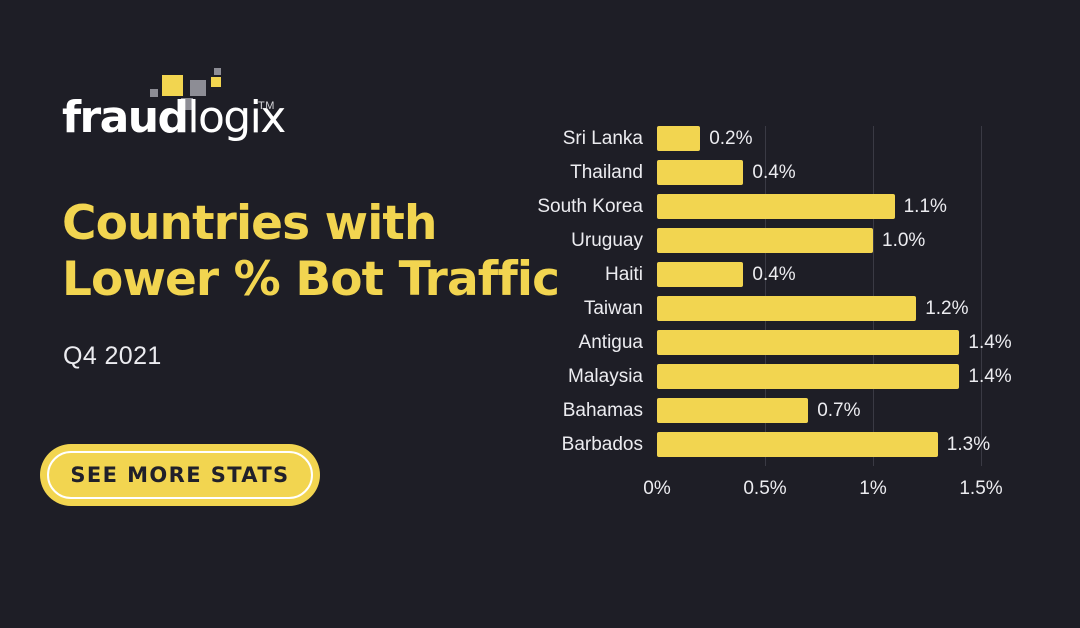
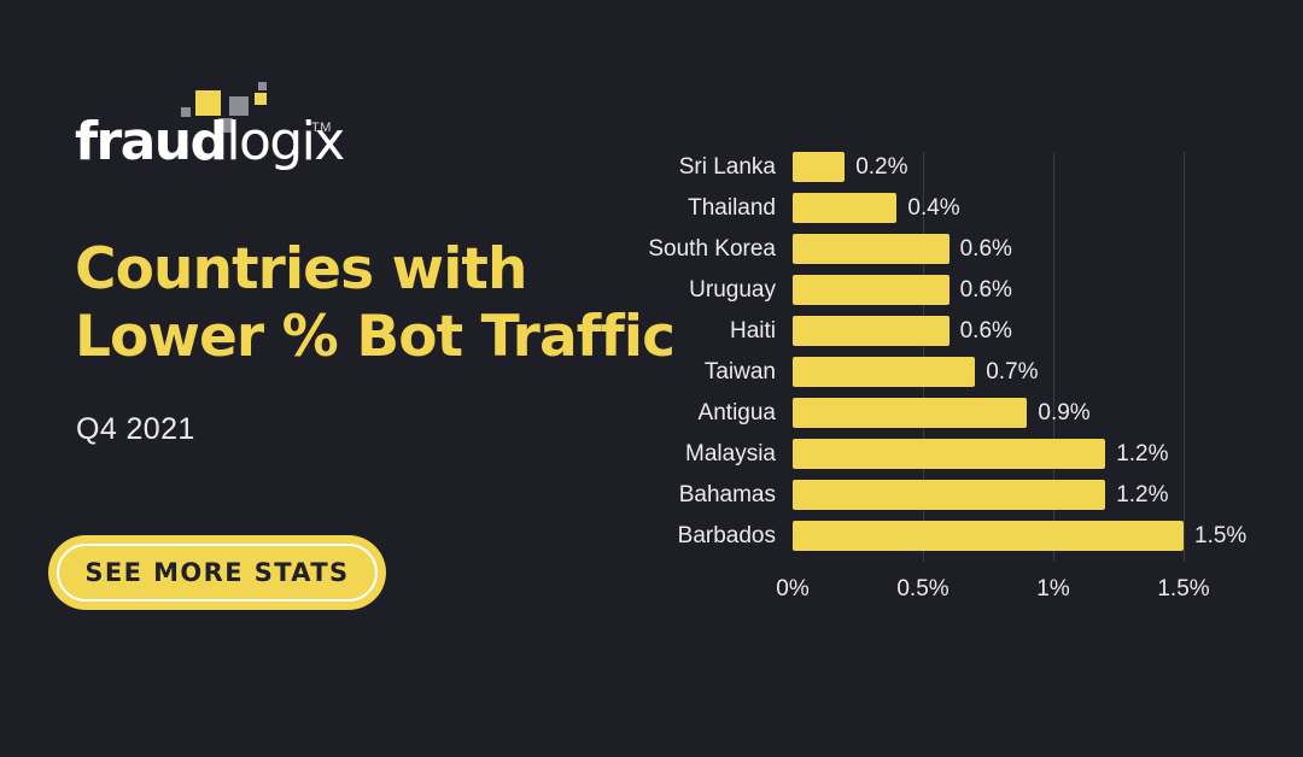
South Korea: 1.1% -> 0.6%
Uruguay: 1.0% -> 0.6%
Haiti: 0.4% -> 0.6%
Taiwan: 1.2% -> 0.7%
Antigua: 1.4% -> 0.9%
Malaysia: 1.4% -> 1.2%
Bahamas: 0.7% -> 1.2%
Barbados: 1.3% -> 1.5%
